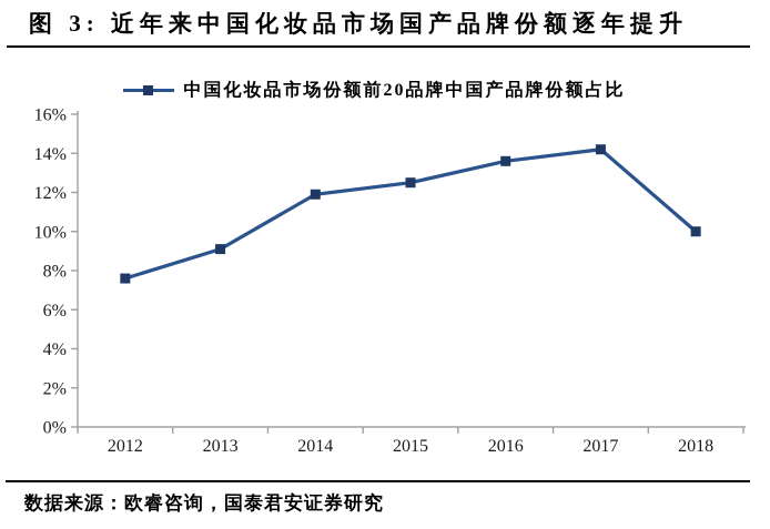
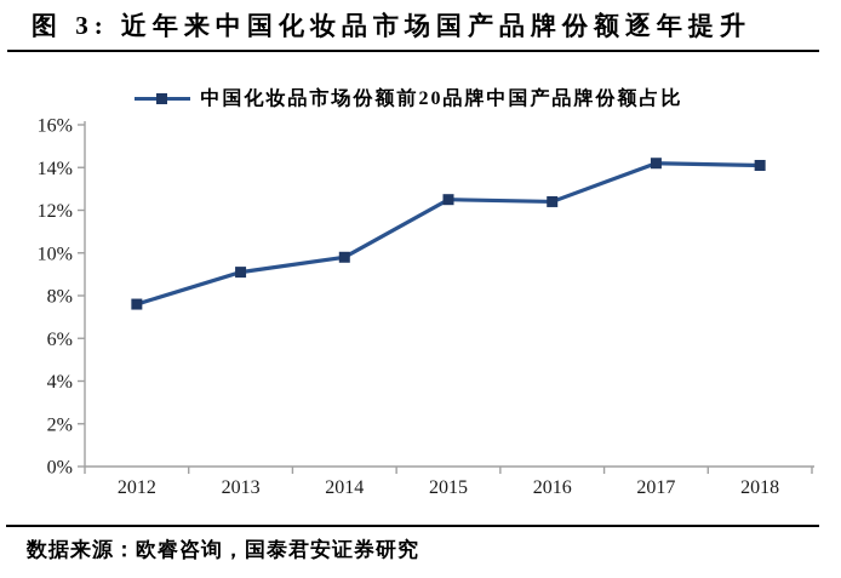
2014: 11.9% -> 9.8%
2016: 13.6% -> 12.4%
2018: 10.0% -> 14.1%
